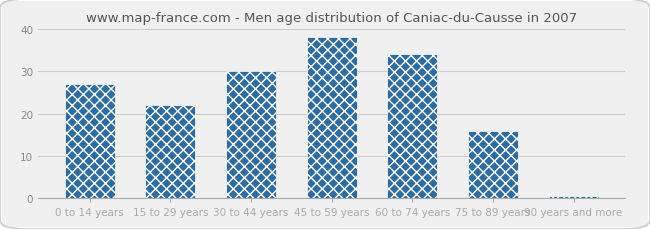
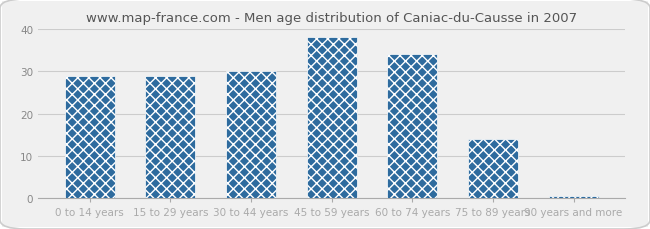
0 to 14 years: 27.0 -> 29.0
15 to 29 years: 22.0 -> 29.0
75 to 89 years: 16.0 -> 14.0
